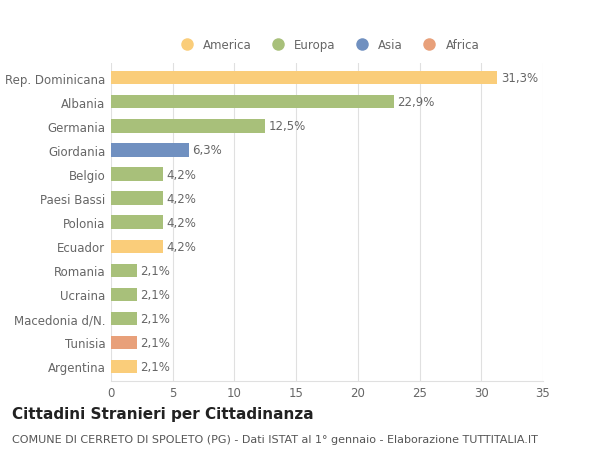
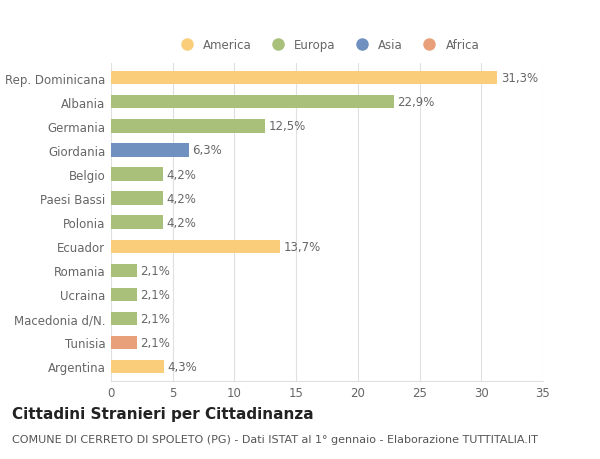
Ecuador: 4,2% -> 13,7%
Argentina: 2,1% -> 4,3%
